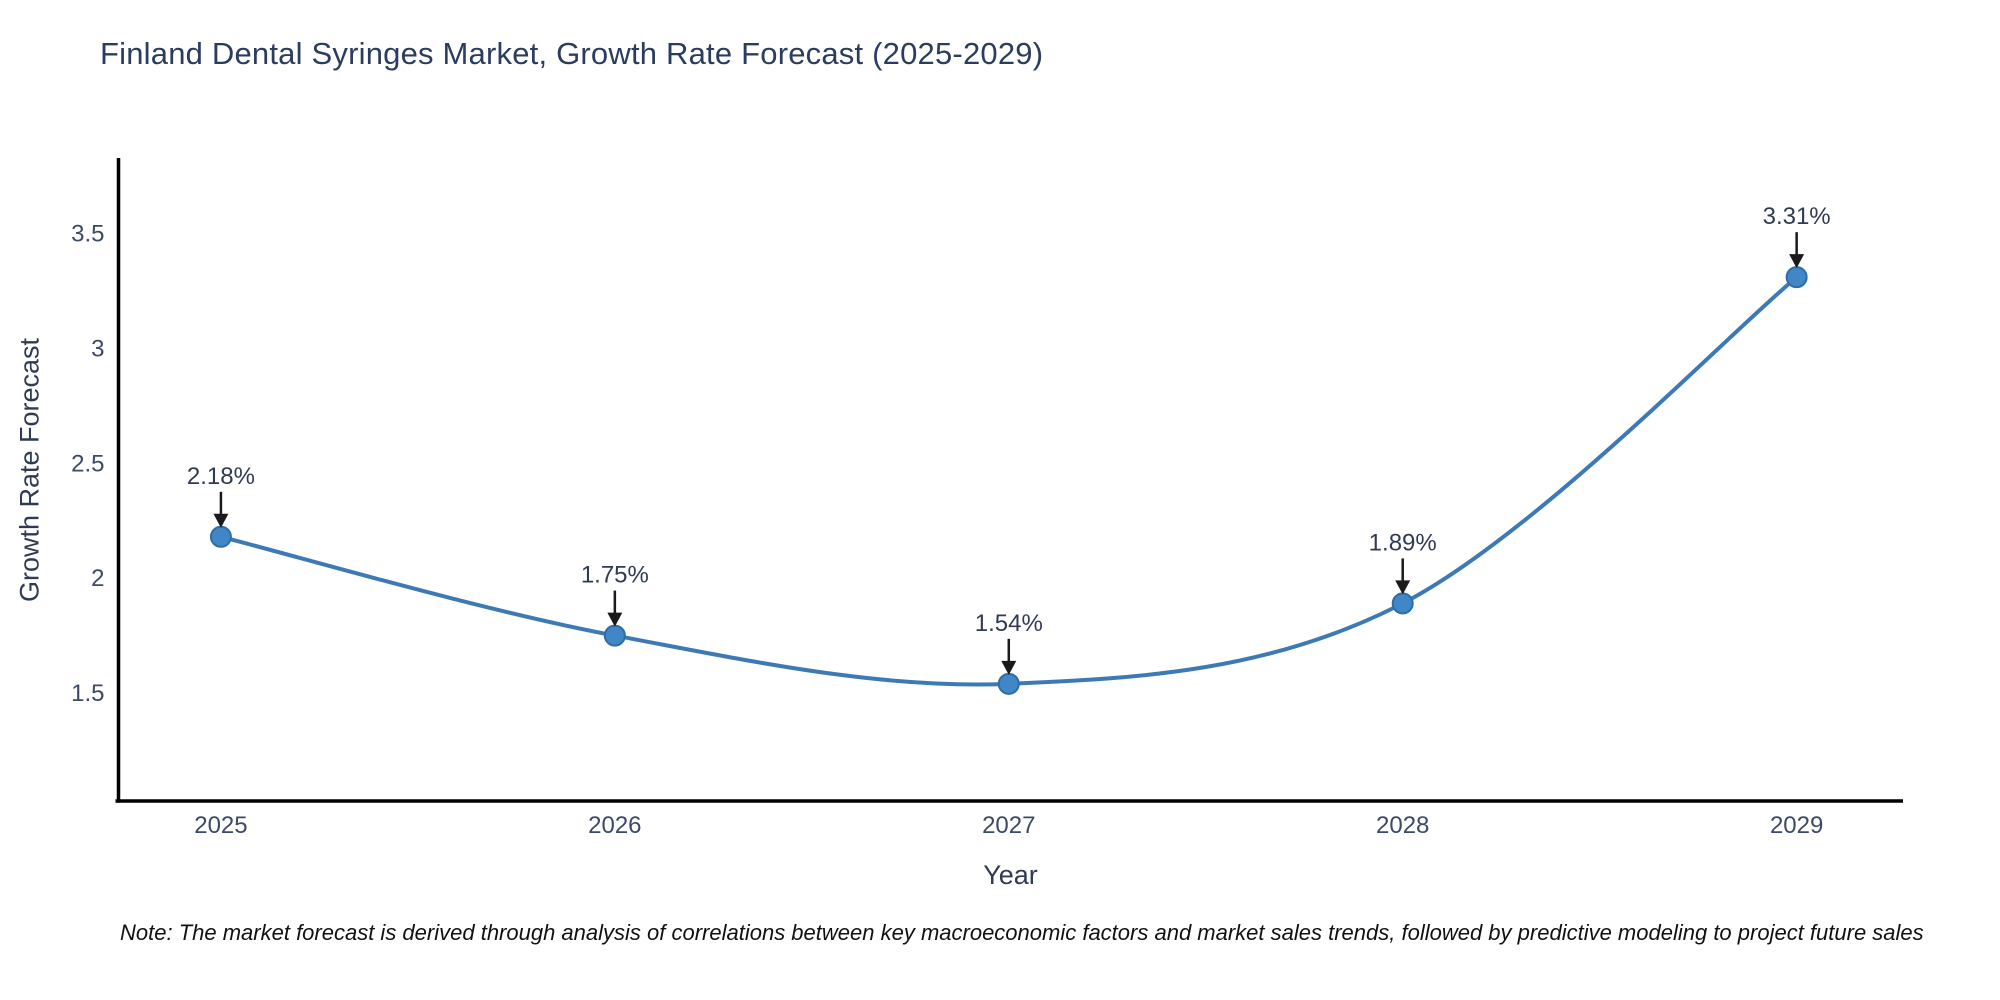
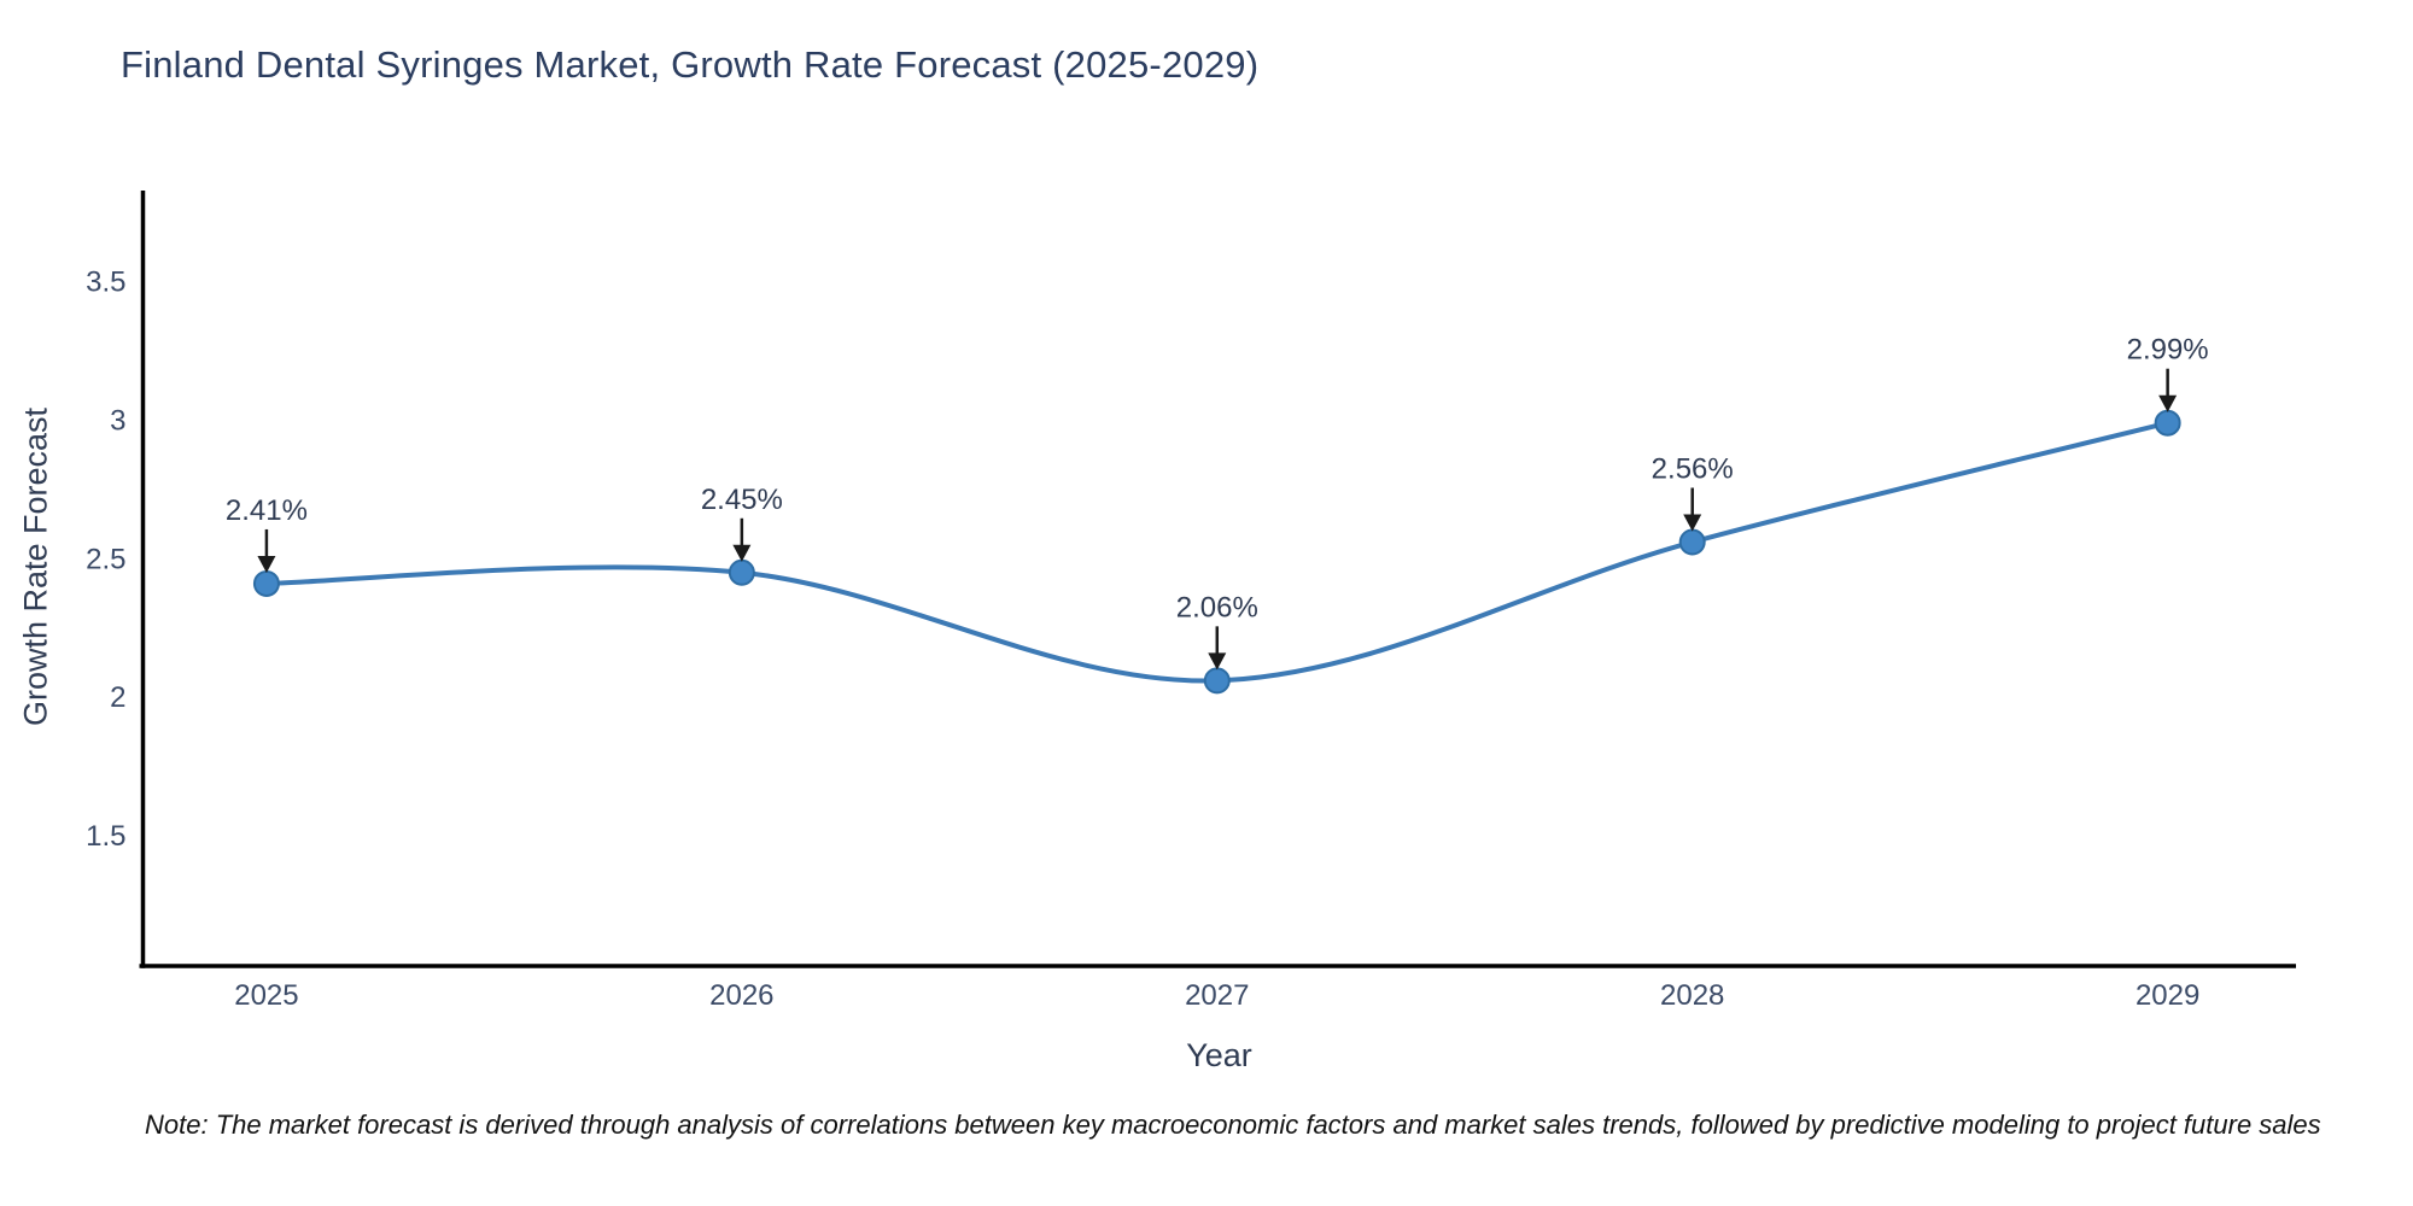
2025: 2.18% -> 2.41%
2026: 1.75% -> 2.45%
2027: 1.54% -> 2.06%
2028: 1.89% -> 2.56%
2029: 3.31% -> 2.99%
